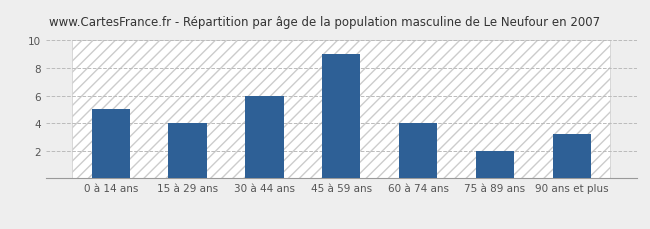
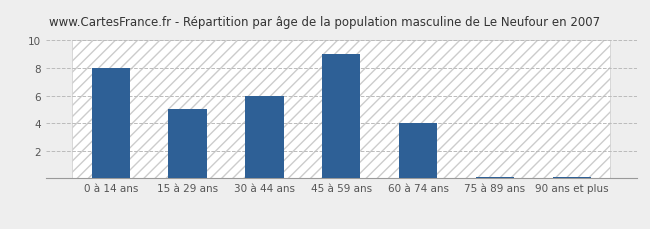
0 à 14 ans: 5.0 -> 8.0
15 à 29 ans: 4.0 -> 5.0
75 à 89 ans: 2.0 -> 0.1
90 ans et plus: 3.2 -> 0.1
